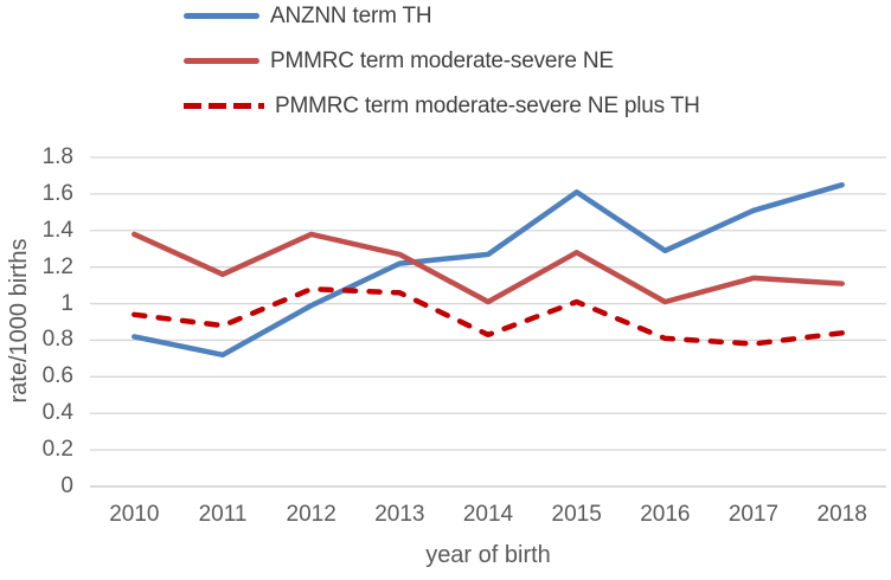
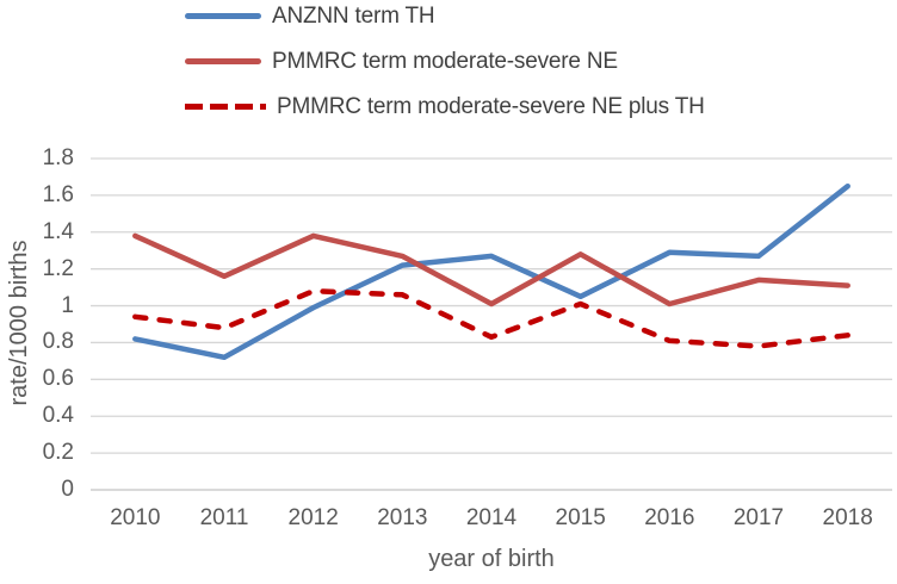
ANZNN term TH/2015: 1.61 -> 1.05
ANZNN term TH/2017: 1.51 -> 1.27
